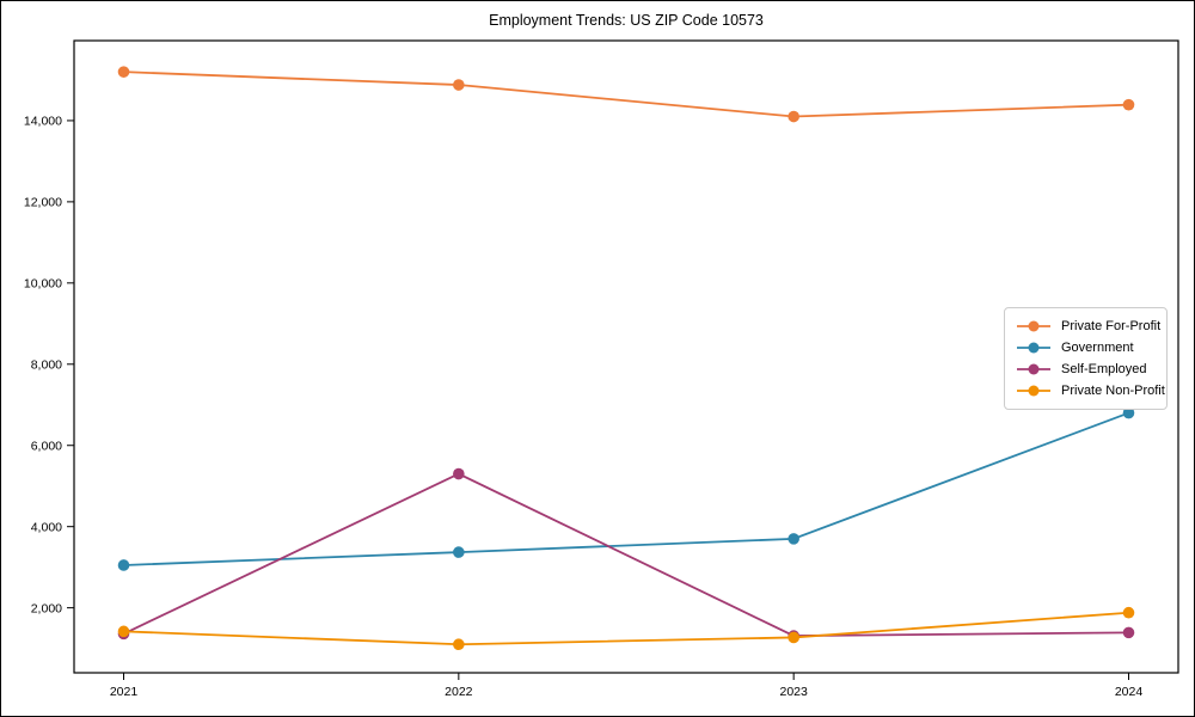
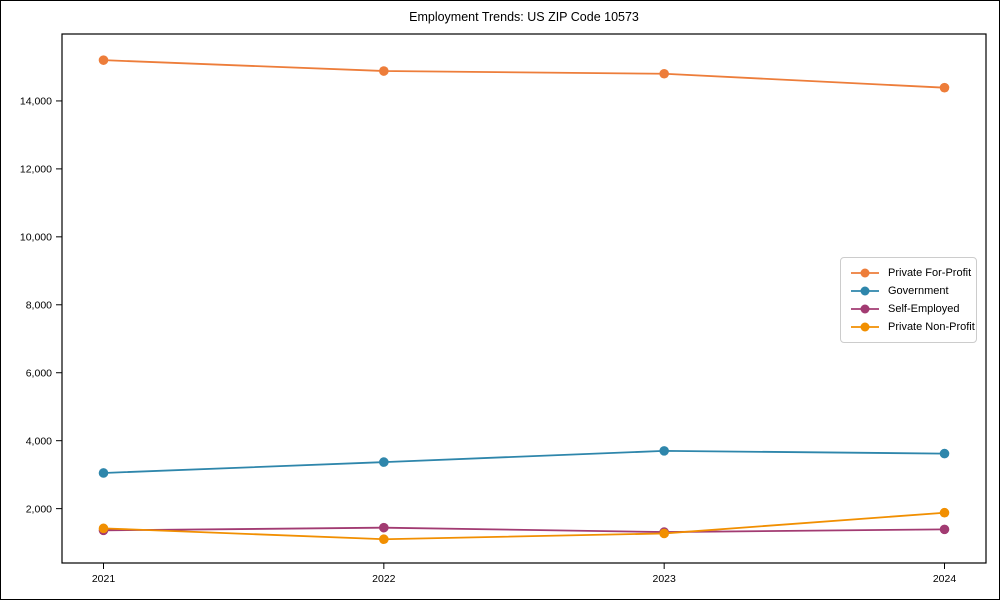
Self-Employed/2022: 5300 -> 1400
Private For-Profit/2023: 14100 -> 14800
Government/2024: 6800 -> 3600
